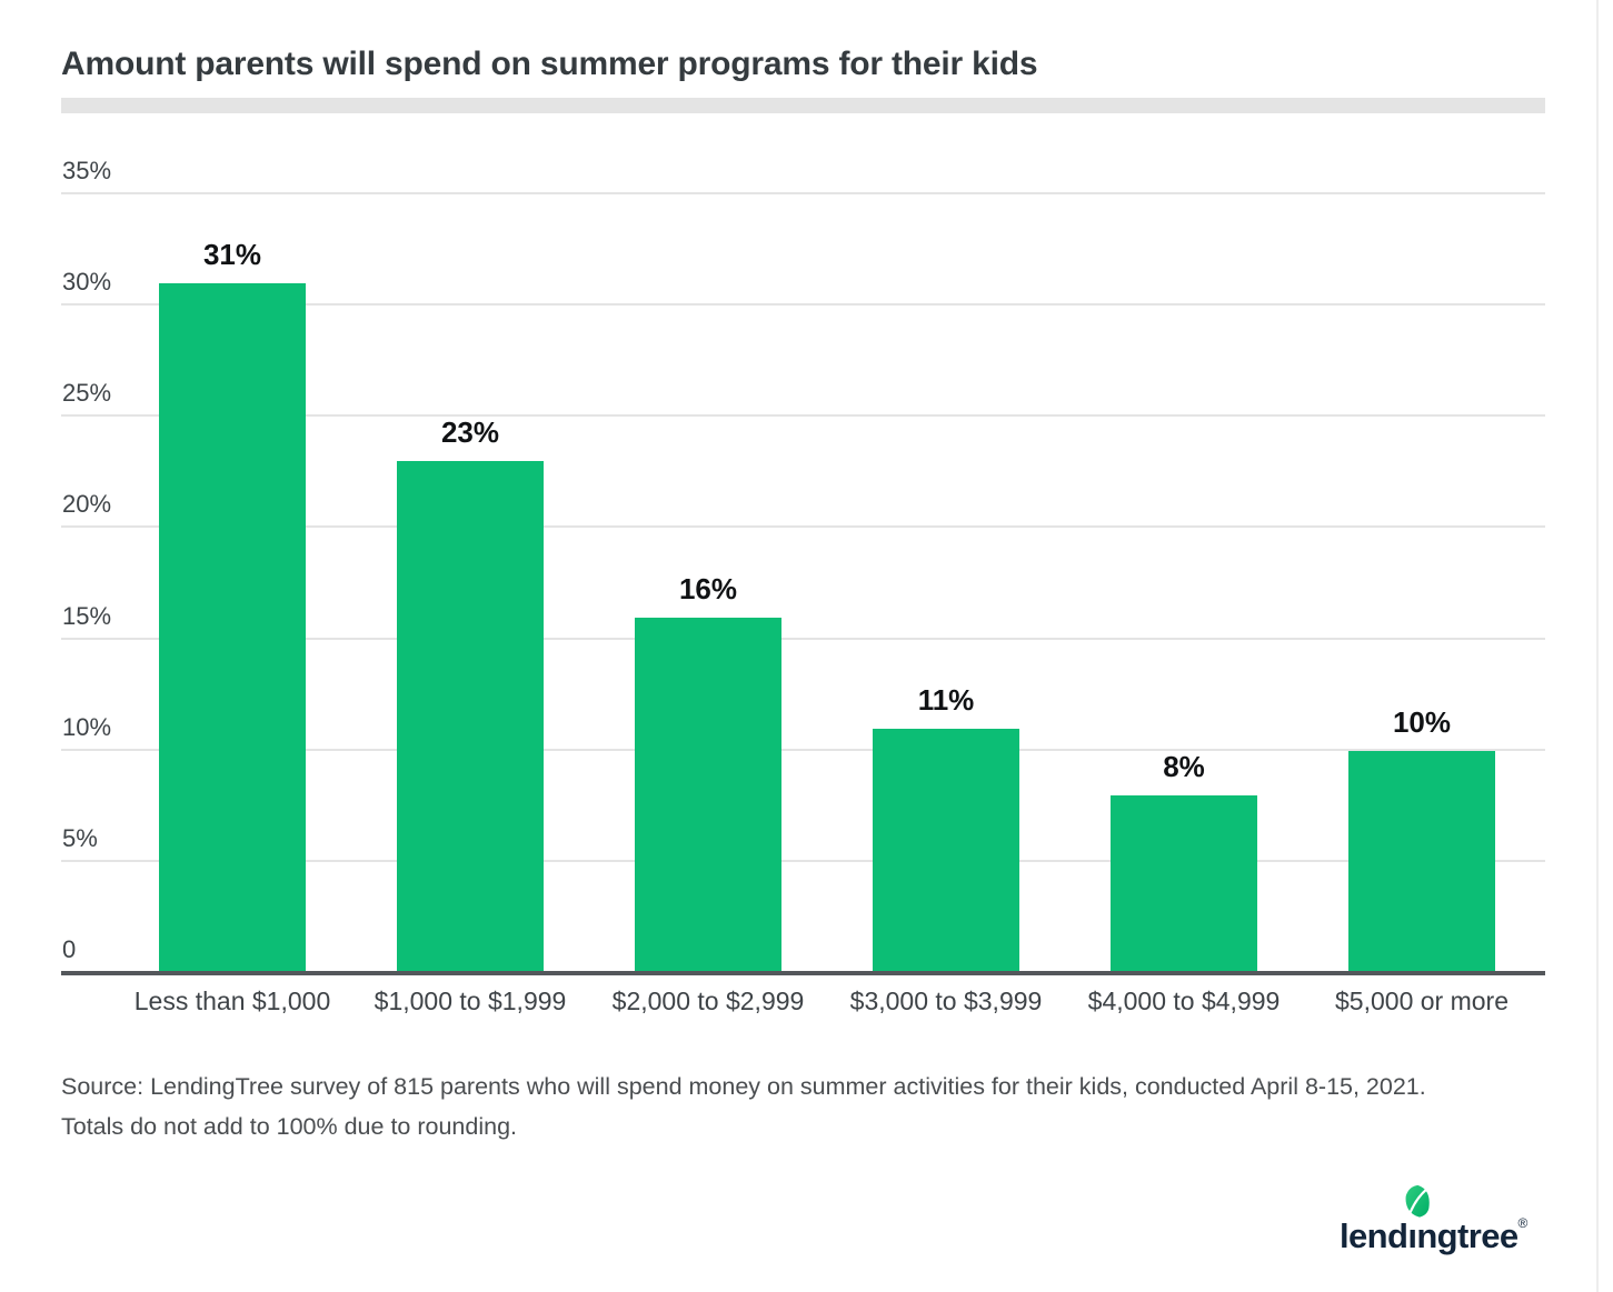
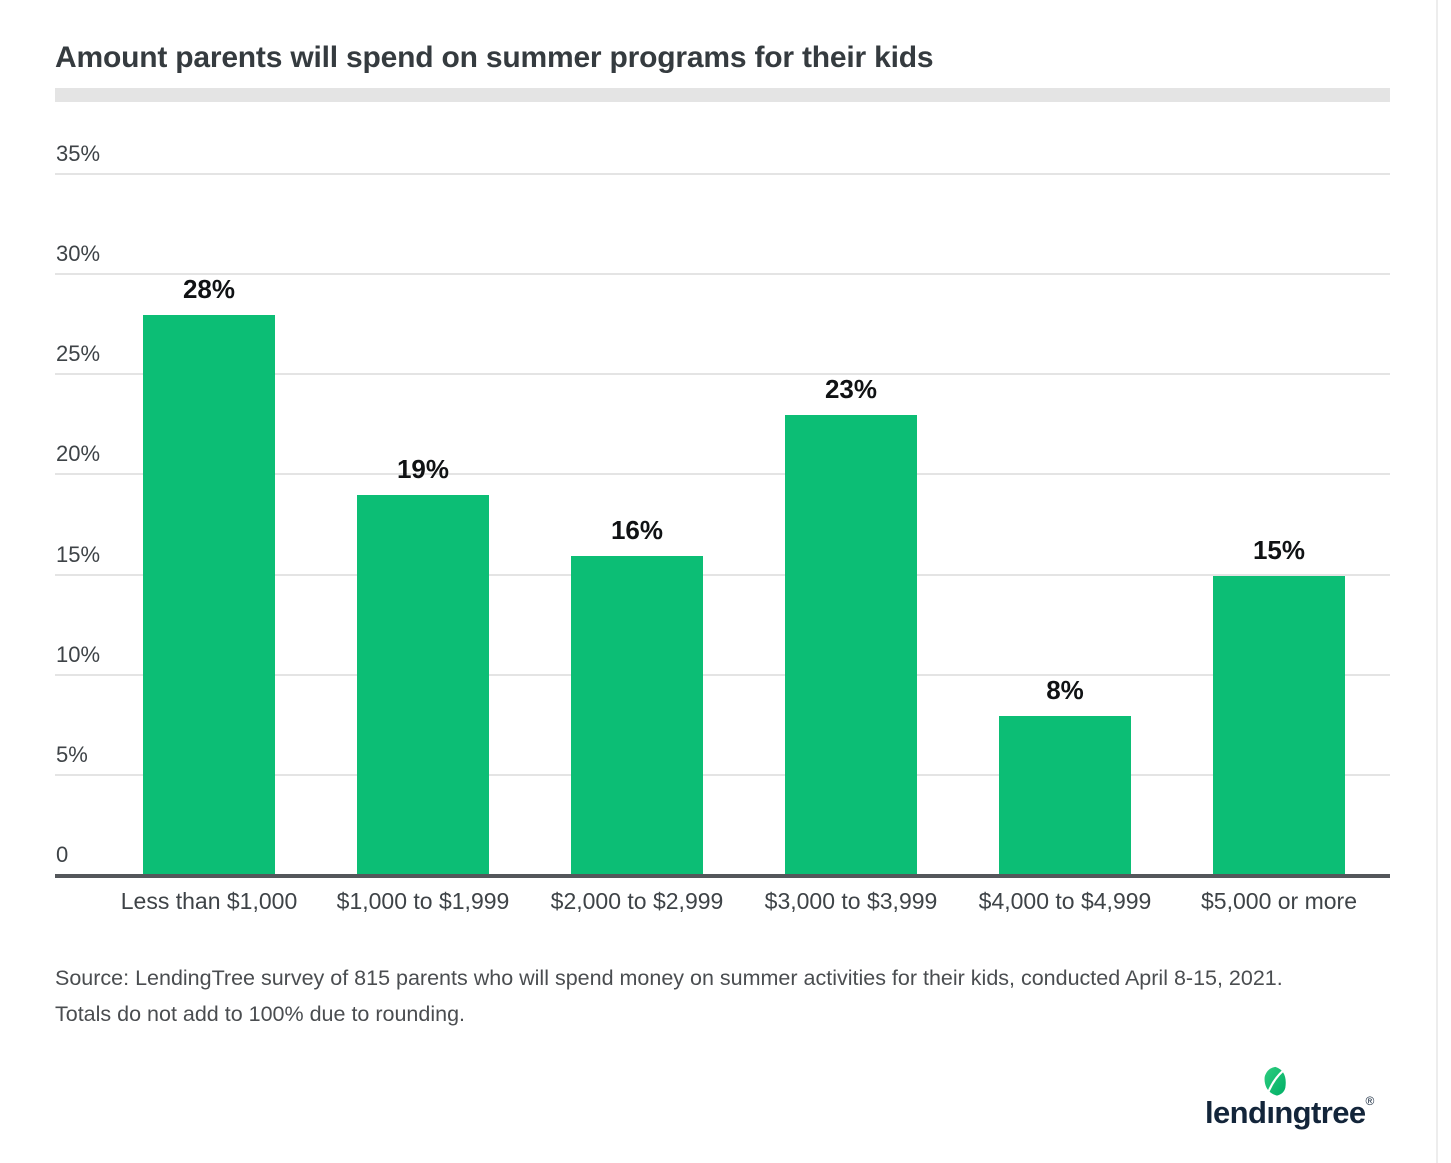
Less than $1,000: 31% -> 28%
$1,000 to $1,999: 23% -> 19%
$3,000 to $3,999: 11% -> 23%
$5,000 or more: 10% -> 15%
